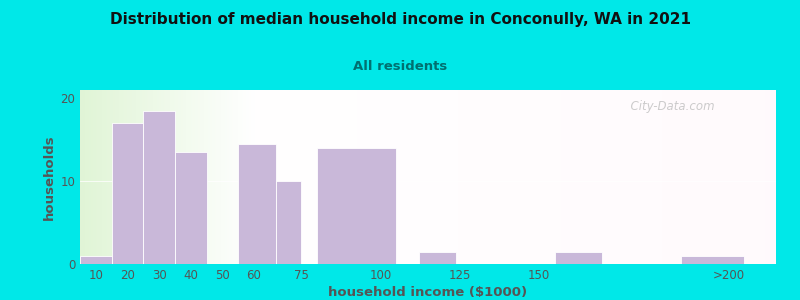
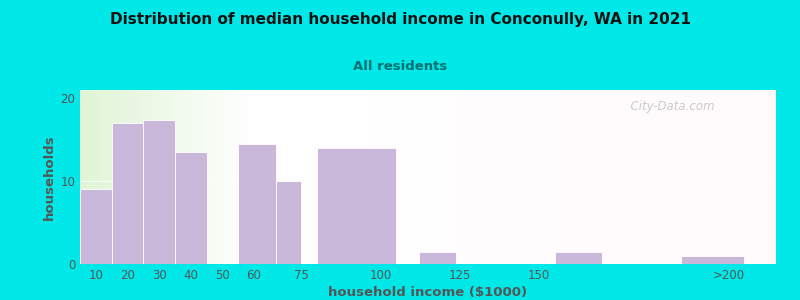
10: 1.0 -> 9.0
30: 18.5 -> 17.4
